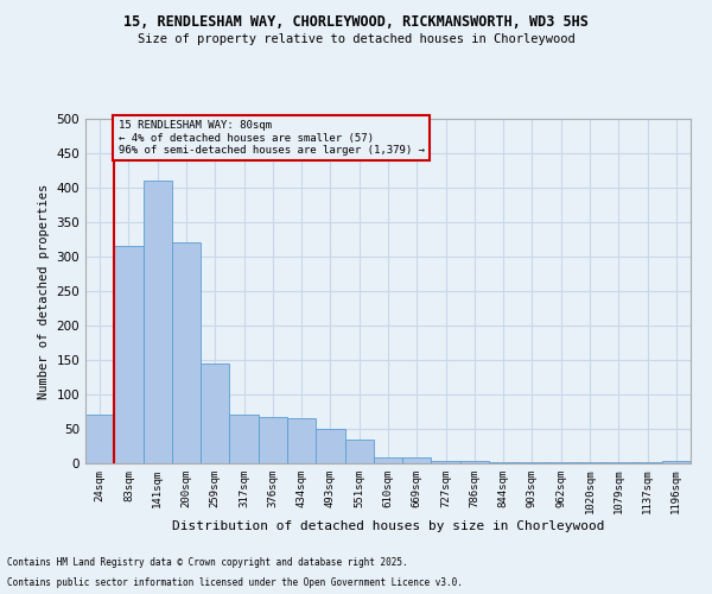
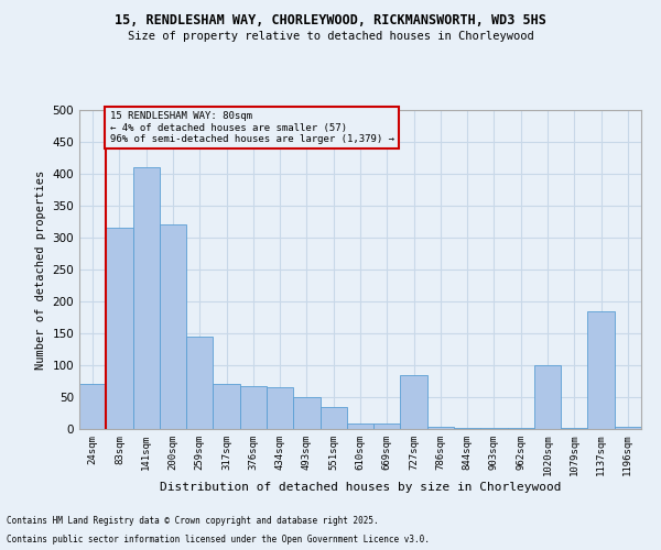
727sqm: 3 -> 84
1020sqm: 1 -> 100
1137sqm: 1 -> 184
